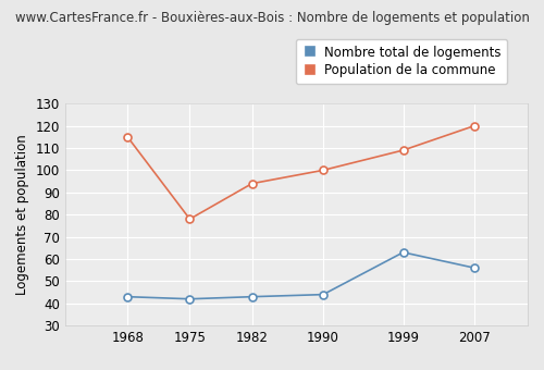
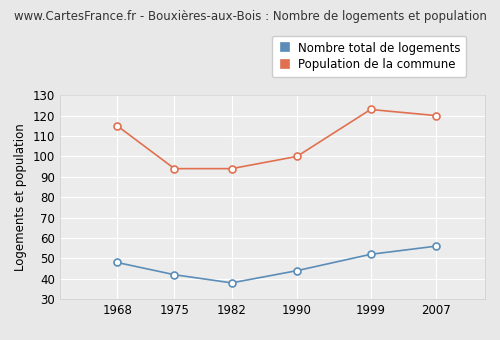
Nombre total de logements/1968: 43 -> 48
Population de la commune/1975: 78 -> 94
Nombre total de logements/1982: 43 -> 38
Nombre total de logements/1999: 63 -> 52
Population de la commune/1999: 109 -> 123
